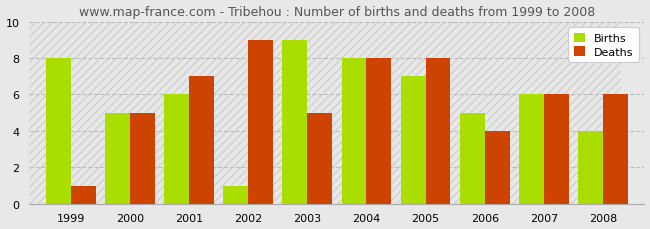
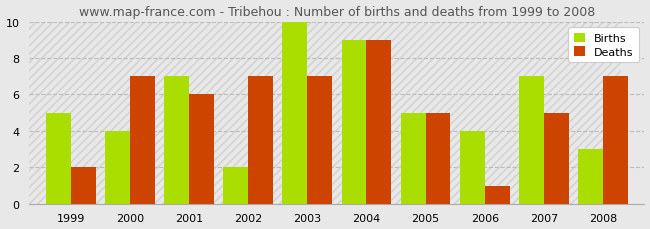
Births/1999: 8 -> 5
Deaths/1999: 1 -> 2
Births/2000: 5 -> 4
Deaths/2000: 5 -> 7
Births/2001: 6 -> 7
Deaths/2001: 7 -> 6
Births/2002: 1 -> 2
Deaths/2002: 9 -> 7
Births/2003: 9 -> 10
Deaths/2003: 5 -> 7
Births/2004: 8 -> 9
Deaths/2004: 8 -> 9
Births/2005: 7 -> 5
Deaths/2005: 8 -> 5
Births/2006: 5 -> 4
Deaths/2006: 4 -> 1
Births/2007: 6 -> 7
Deaths/2007: 6 -> 5
Births/2008: 4 -> 3
Deaths/2008: 6 -> 7
